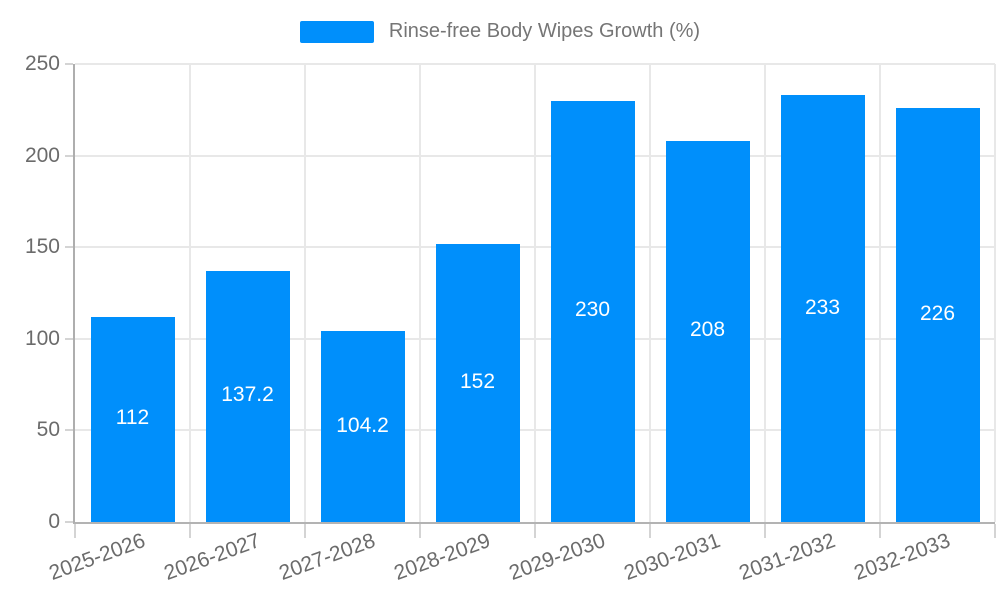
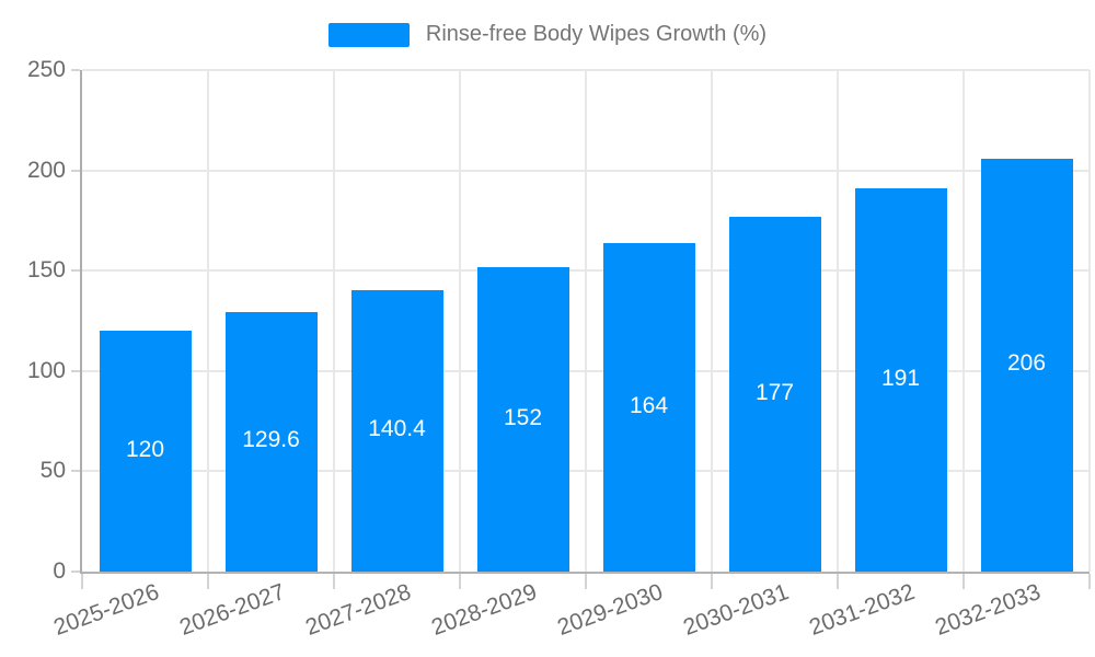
2025-2026: 112 -> 120
2026-2027: 137.2 -> 129.6
2027-2028: 104.2 -> 140.4
2029-2030: 230 -> 164
2030-2031: 208 -> 177
2031-2032: 233 -> 191
2032-2033: 226 -> 206
